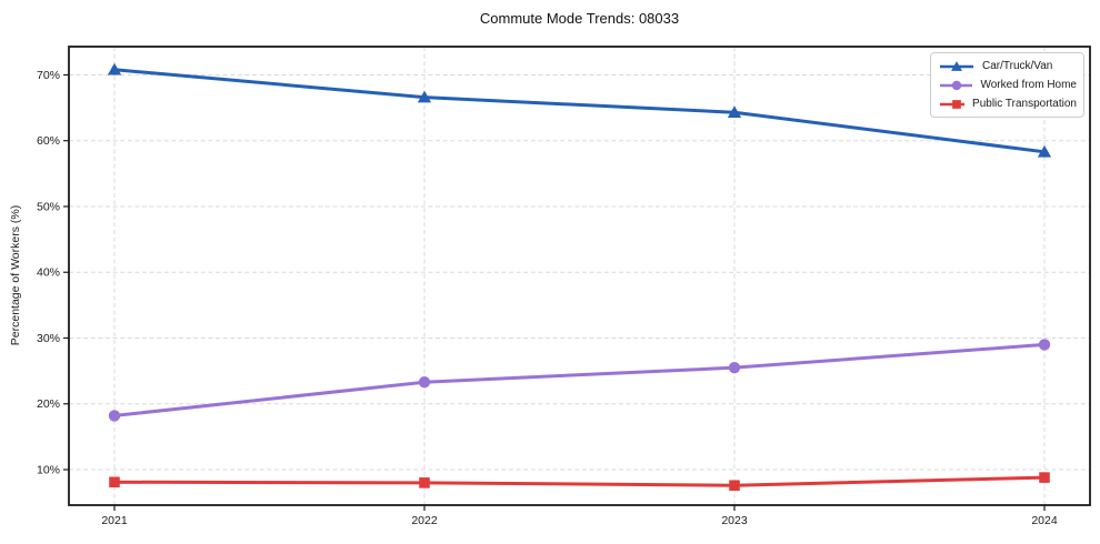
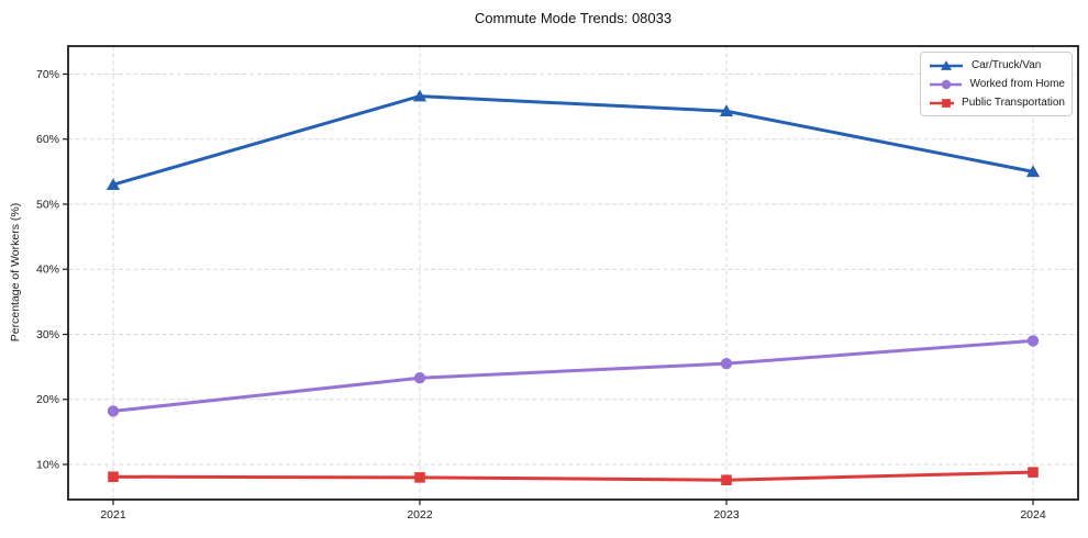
Car/Truck/Van/2021: 71% -> 53%
Car/Truck/Van/2024: 58% -> 55%
